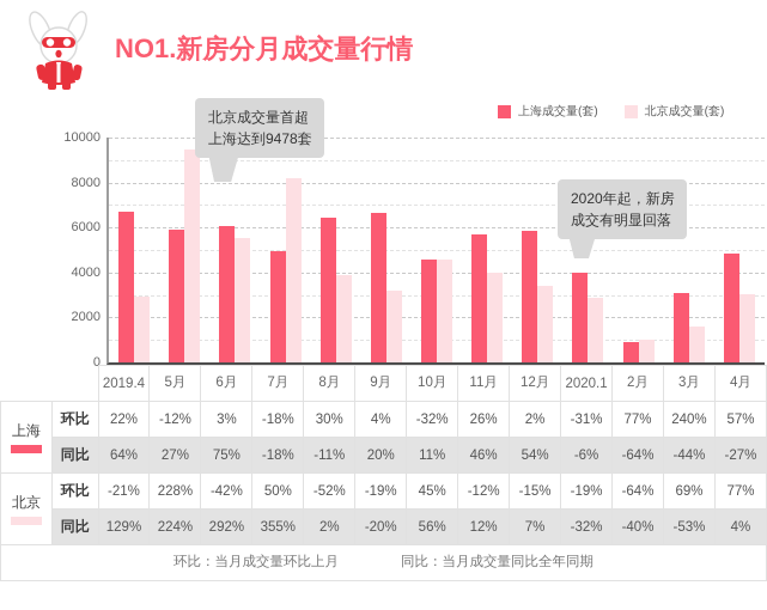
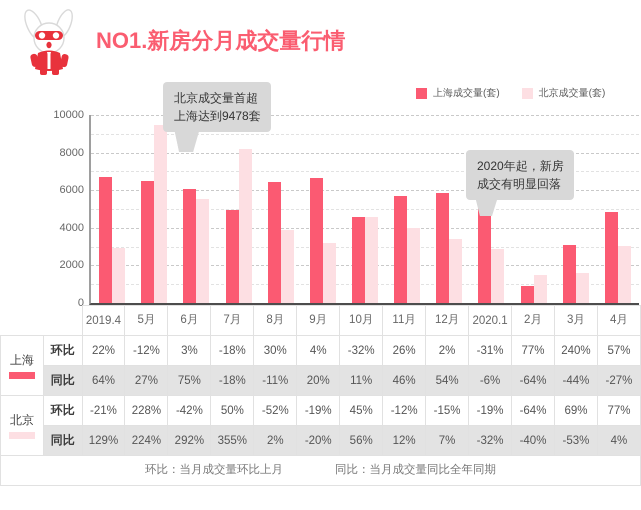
上海成交量(套)/5月: 5900 -> 6500
上海成交量(套)/2020.1: 4000 -> 5100
北京成交量(套)/2月: 1000 -> 1500
